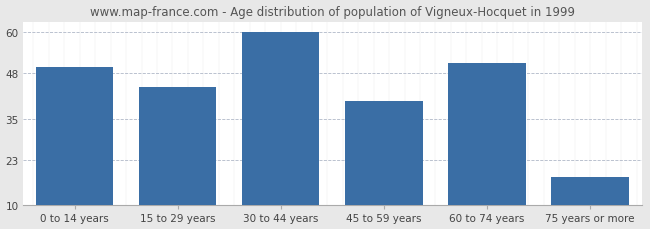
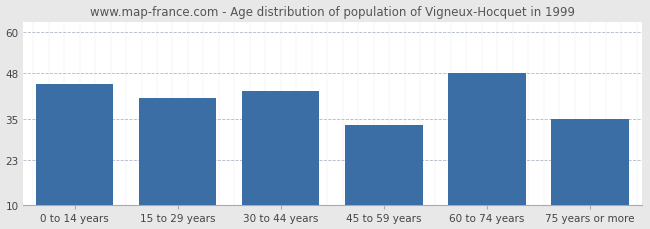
0 to 14 years: 50 -> 45
15 to 29 years: 44 -> 41
30 to 44 years: 60 -> 43
45 to 59 years: 40 -> 33
60 to 74 years: 51 -> 48
75 years or more: 18 -> 35
